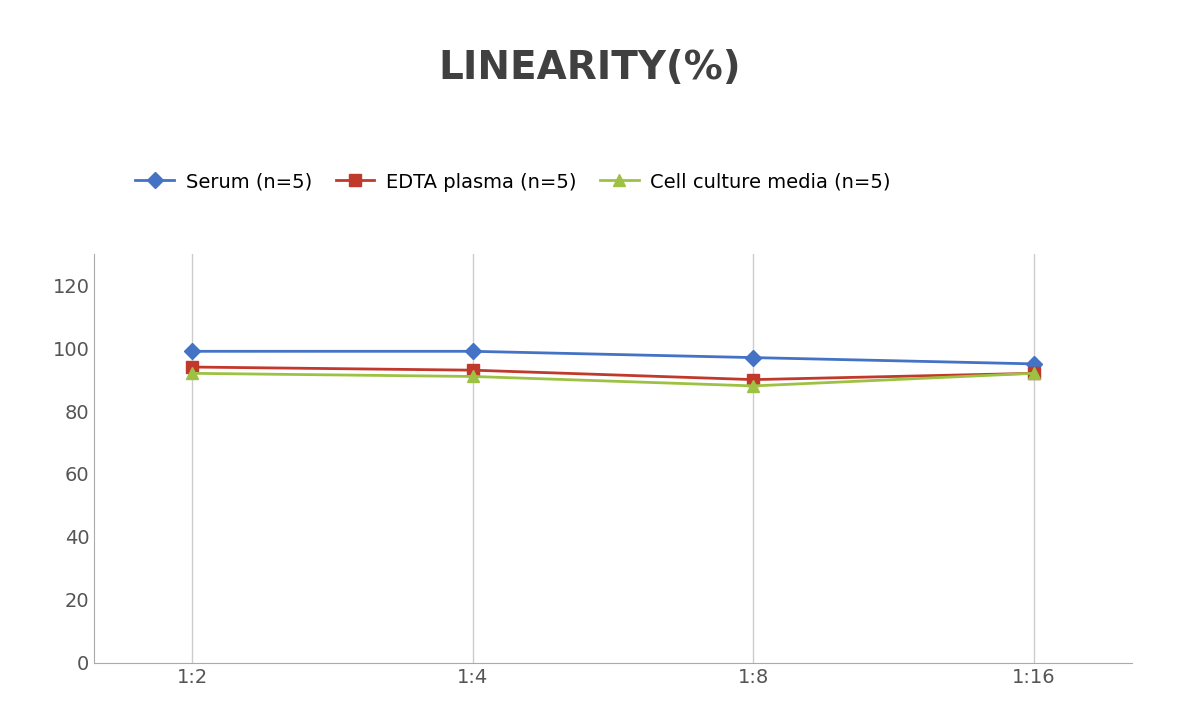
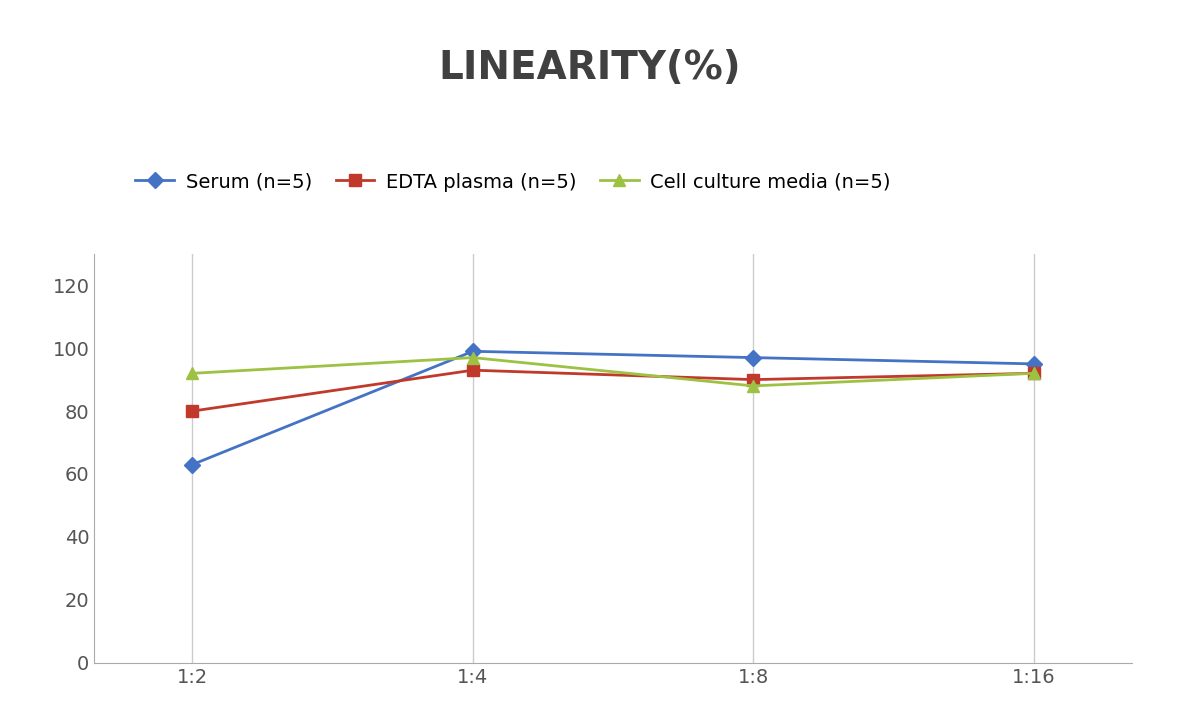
Serum (n=5)/1:2: 99 -> 63
EDTA plasma (n=5)/1:2: 94 -> 80
Cell culture media (n=5)/1:4: 91 -> 97
